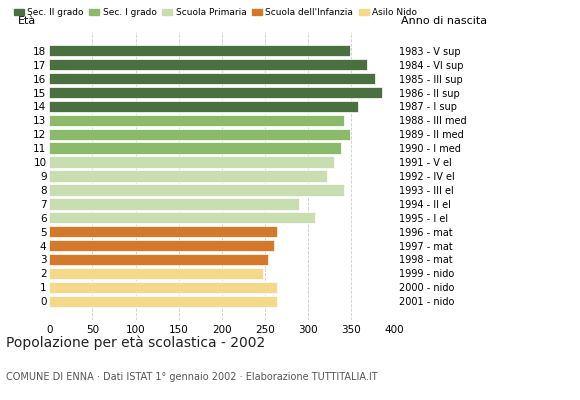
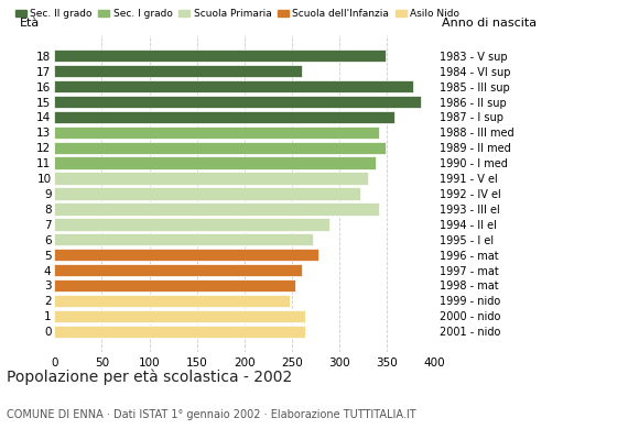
17: 368 -> 260
6: 308 -> 272
5: 264 -> 278
